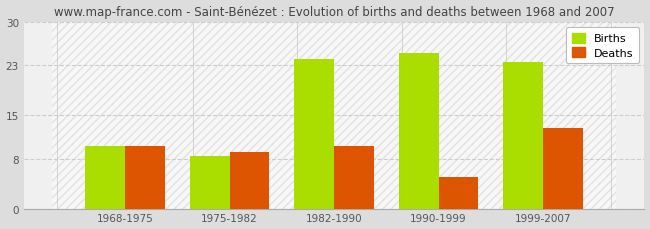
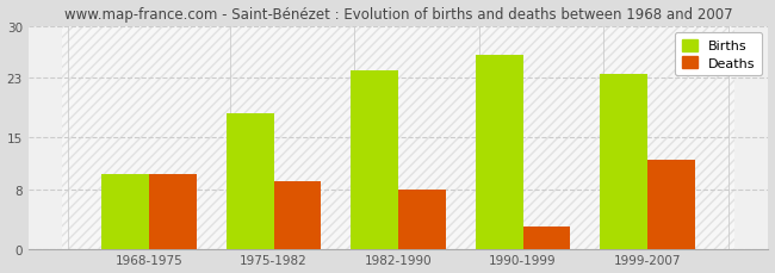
Births/1975-1982: 8.5 -> 18.2
Deaths/1982-1990: 10 -> 8
Births/1990-1999: 25.0 -> 26.0
Deaths/1990-1999: 5 -> 3
Deaths/1999-2007: 13 -> 12
